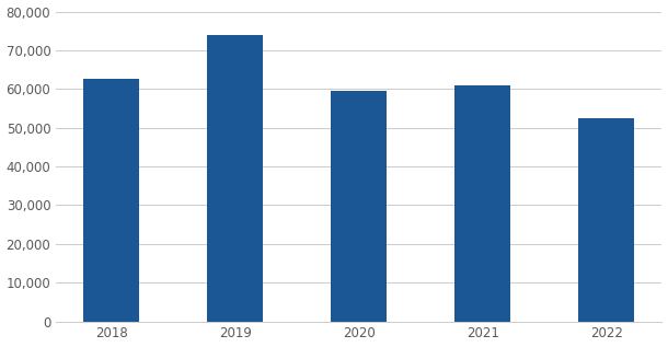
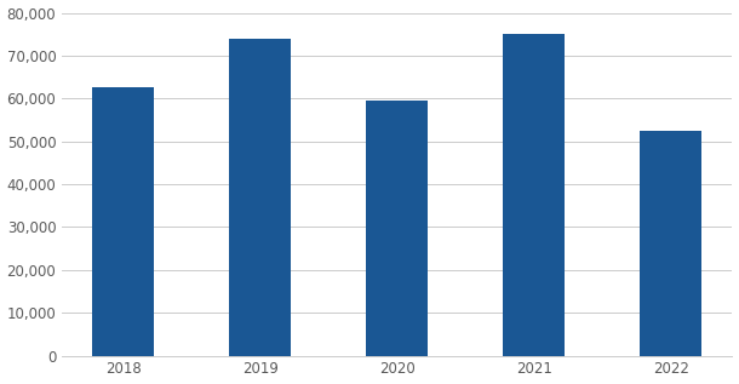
2021: 61,000 -> 75,000
